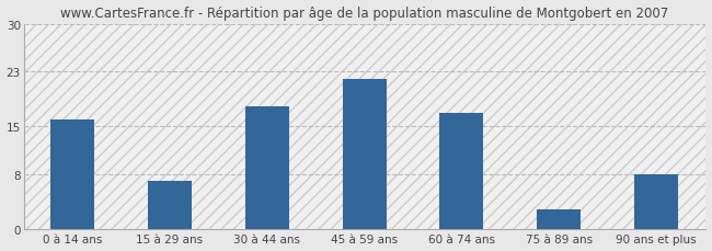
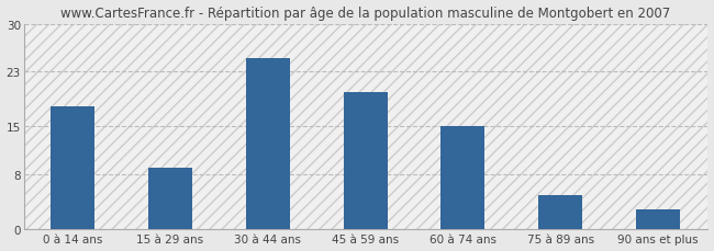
0 à 14 ans: 16 -> 18
15 à 29 ans: 7 -> 9
30 à 44 ans: 18 -> 25
45 à 59 ans: 22 -> 20
60 à 74 ans: 17 -> 15
75 à 89 ans: 3 -> 5
90 ans et plus: 8 -> 3
